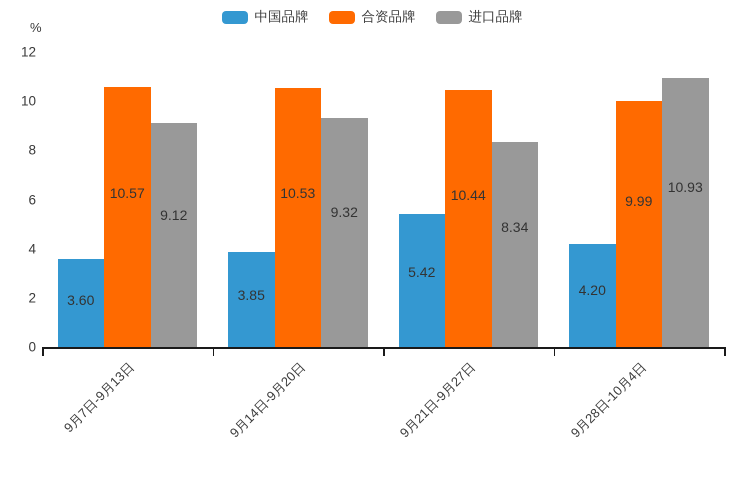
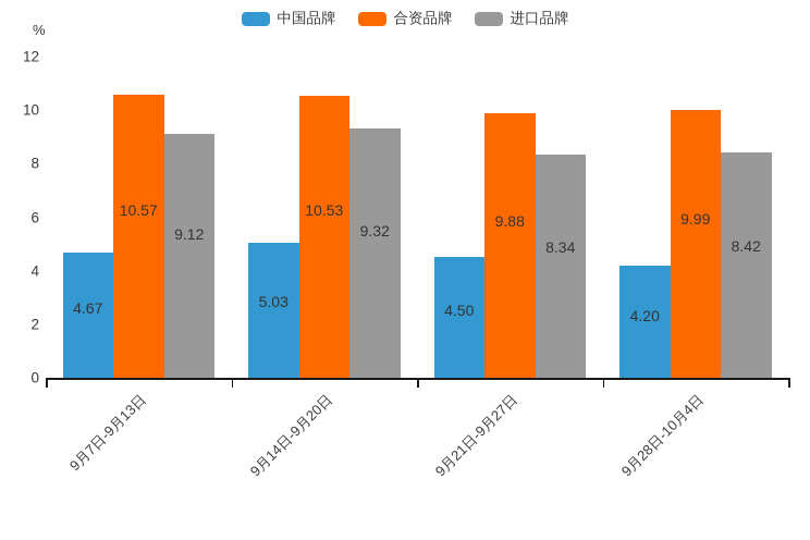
中国品牌/9月7日-9月13日: 3.60 -> 4.67
中国品牌/9月14日-9月20日: 3.85 -> 5.03
中国品牌/9月21日-9月27日: 5.42 -> 4.50
合资品牌/9月21日-9月27日: 10.44 -> 9.88
进口品牌/9月28日-10月4日: 10.93 -> 8.42
